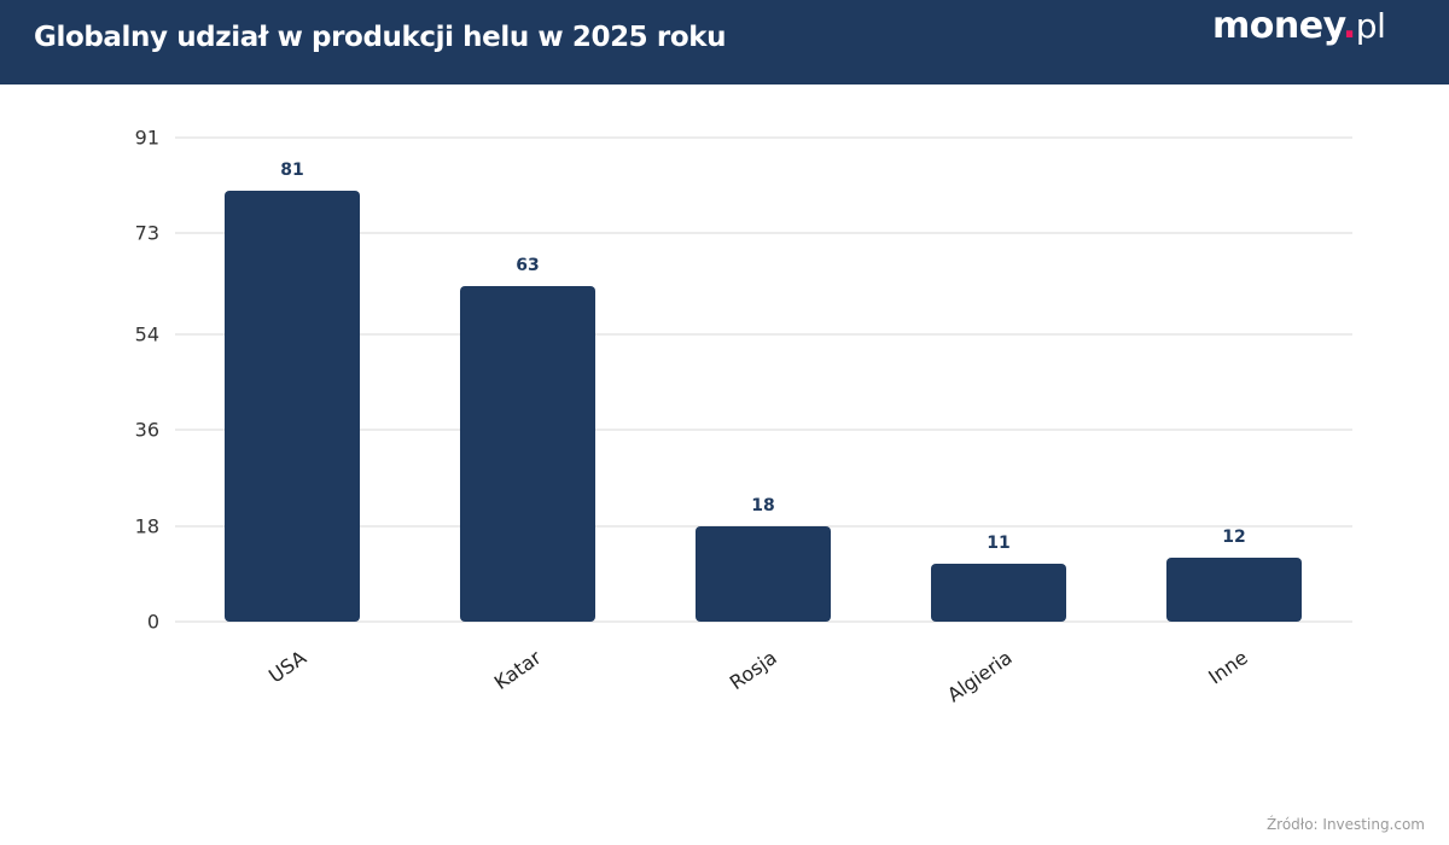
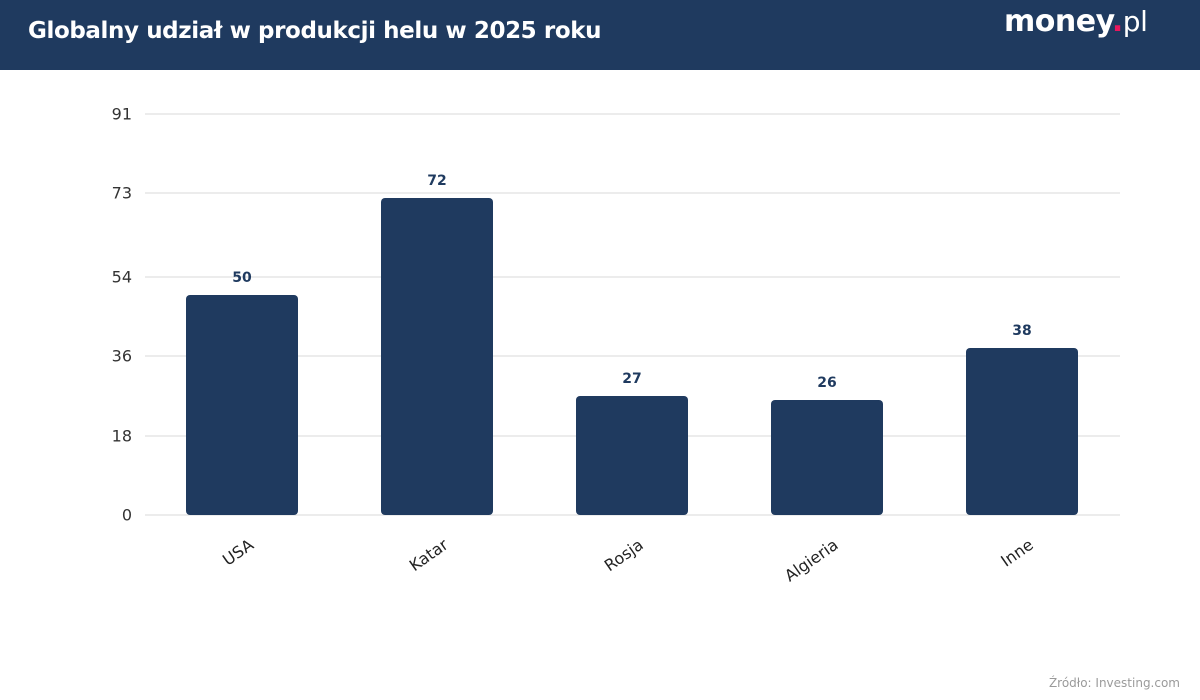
USA: 81 -> 50
Katar: 63 -> 72
Rosja: 18 -> 27
Algieria: 11 -> 26
Inne: 12 -> 38
